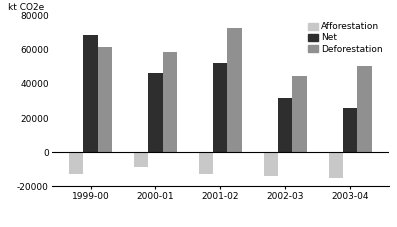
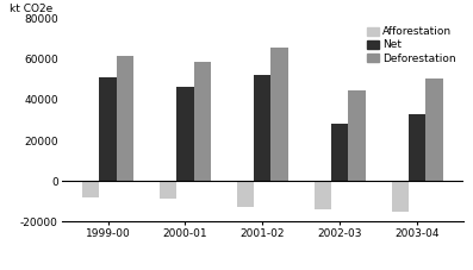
Afforestation/1999-00: -13000 -> -8000
Net/1999-00: 69000 -> 51000
Deforestation/2001-02: 73000 -> 66000
Net/2002-03: 32000 -> 28000
Net/2003-04: 26000 -> 33000
